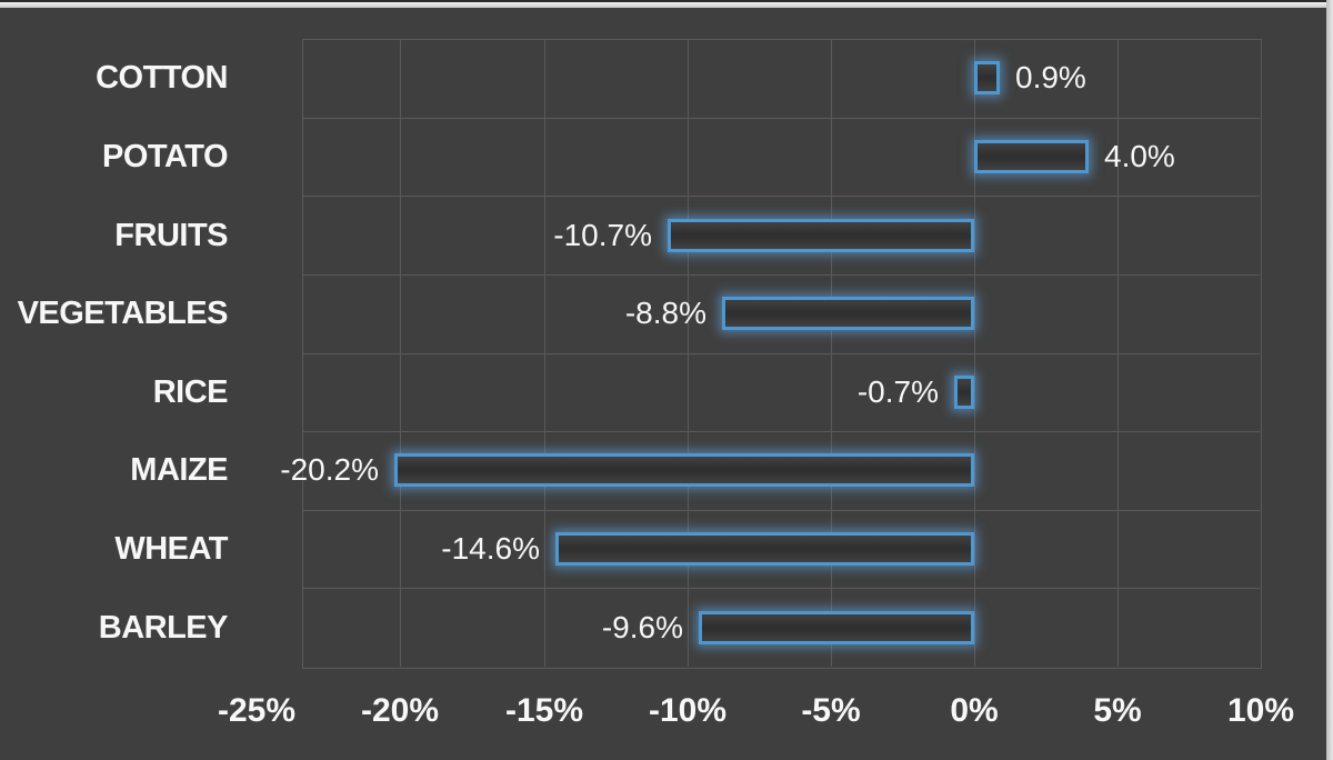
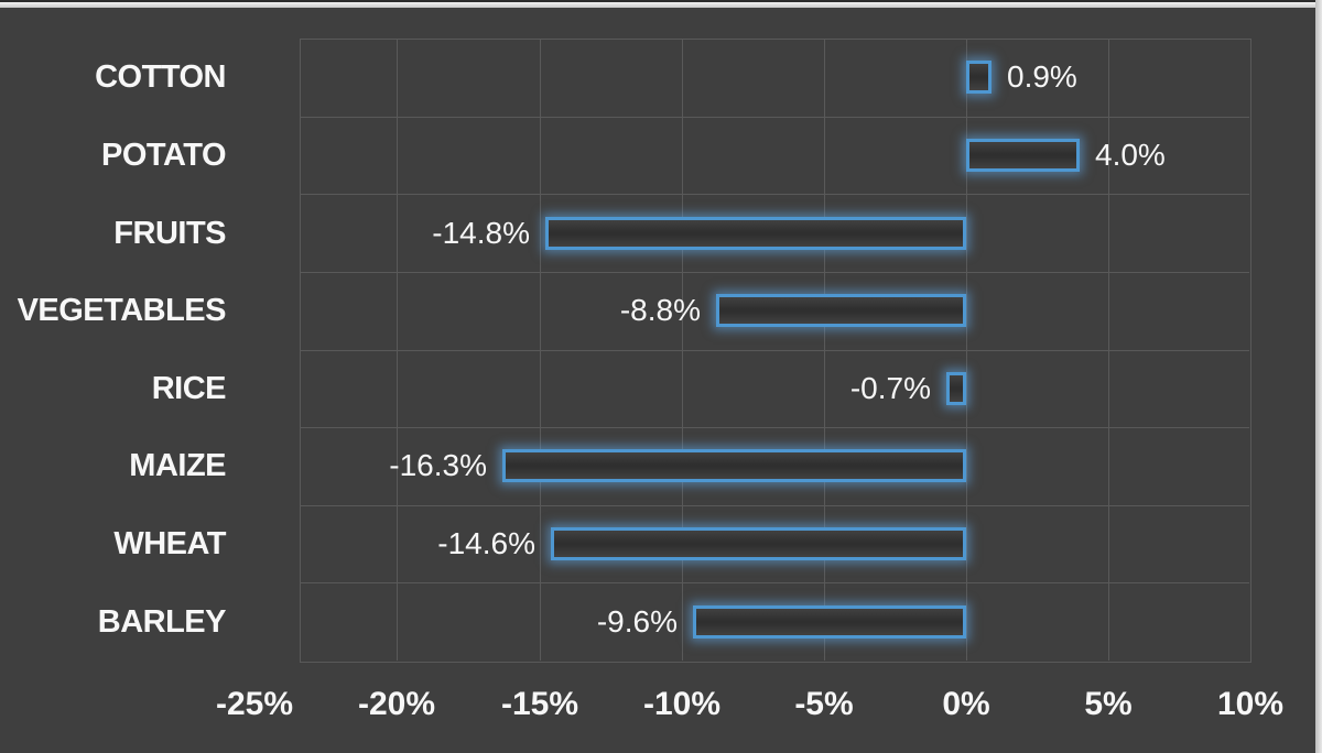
FRUITS: -10.7% -> -14.8%
MAIZE: -20.2% -> -16.3%
